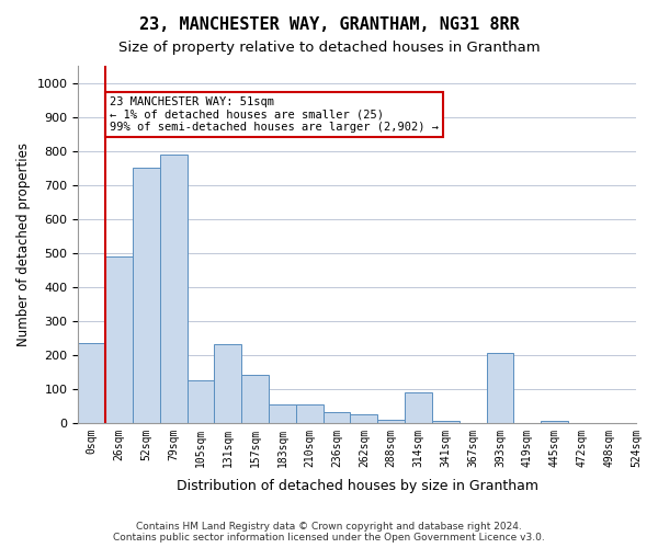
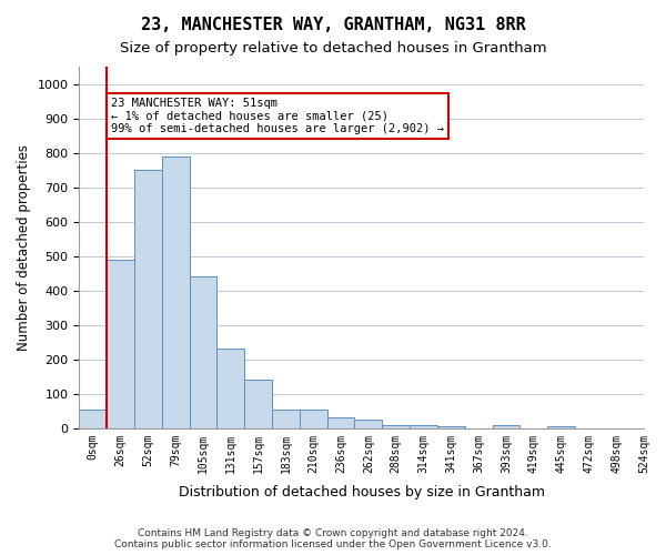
0sqm: 235 -> 55
105sqm: 125 -> 440
314sqm: 90 -> 10
393sqm: 205 -> 10
